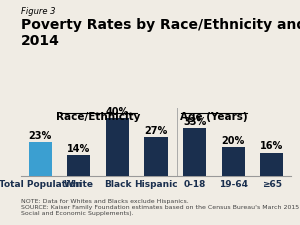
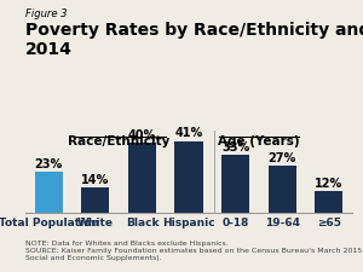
Hispanic: 27% -> 41%
19-64: 20% -> 27%
≥65: 16% -> 12%
